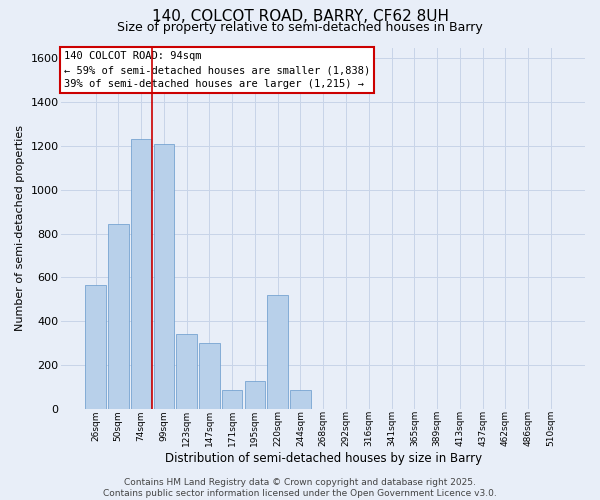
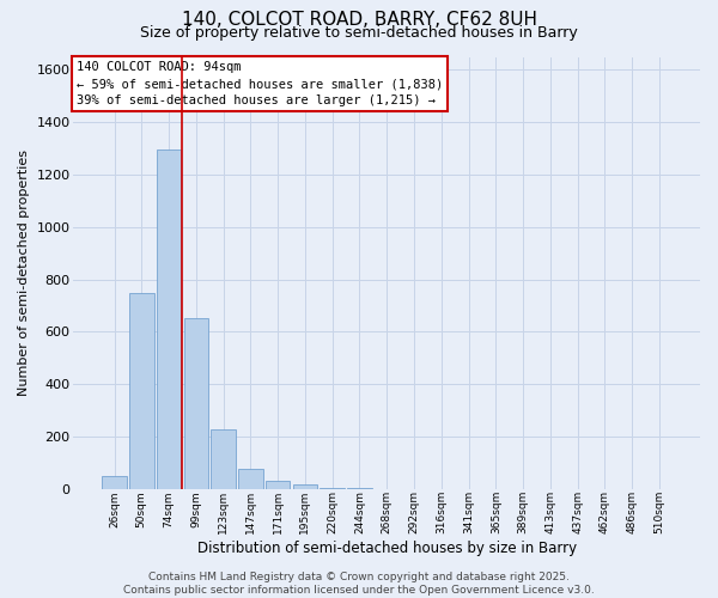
26sqm: 565 -> 50
50sqm: 845 -> 750
74sqm: 1230 -> 1295
99sqm: 1210 -> 650
123sqm: 340 -> 225
147sqm: 300 -> 75
171sqm: 85 -> 30
195sqm: 125 -> 15
220sqm: 520 -> 5
244sqm: 85 -> 2
